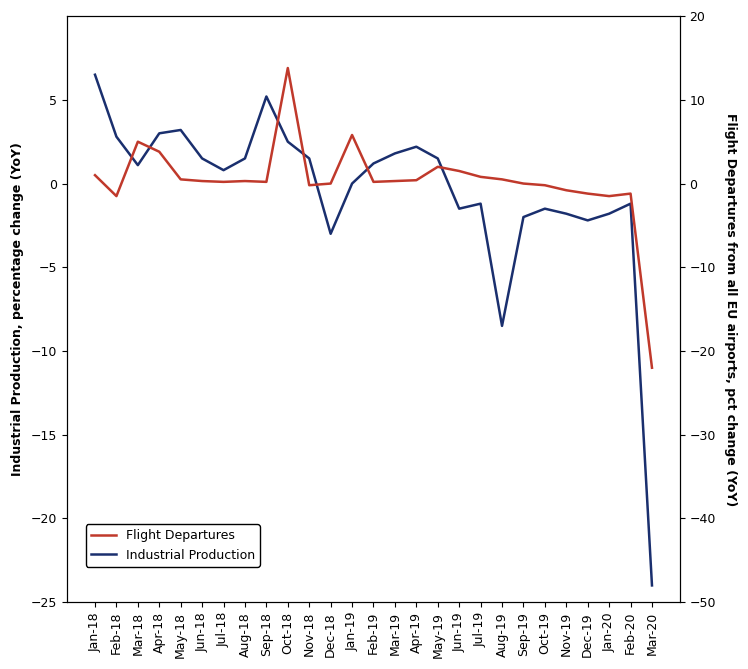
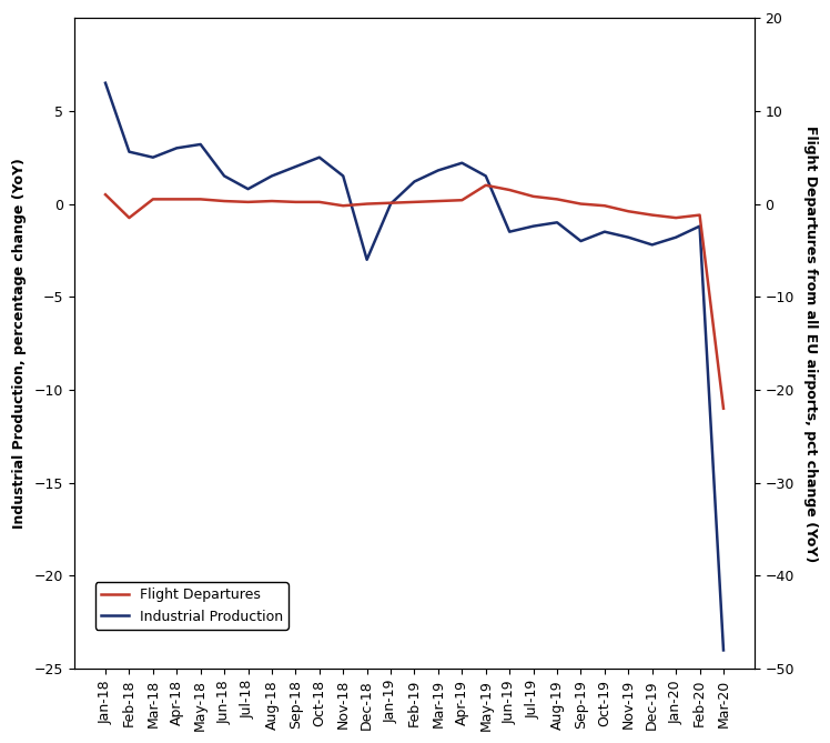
Industrial Production/Mar-18: 1.1 -> 2.5
Flight Departures/Mar-18: 5.0 -> 0.5
Flight Departures/Apr-18: 3.8 -> 0.5
Industrial Production/Sep-18: 5.2 -> 2.0
Flight Departures/Oct-18: 13.8 -> 0.2
Flight Departures/Jan-19: 5.8 -> 0.1
Industrial Production/Aug-19: -8.5 -> -1.0
